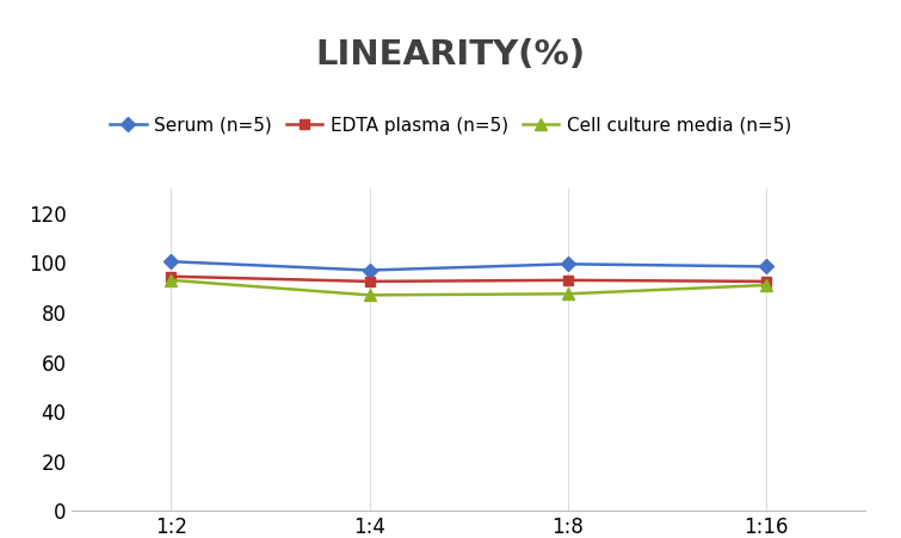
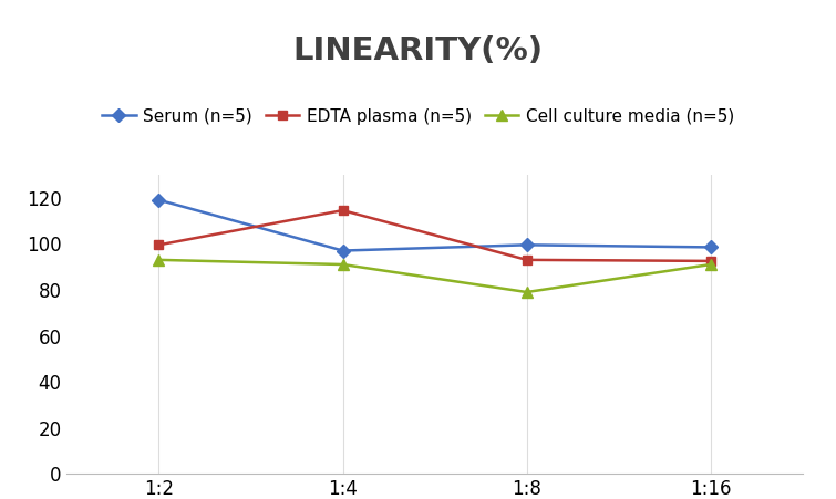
Serum (n=5)/1:2: 100.5 -> 119.0
EDTA plasma (n=5)/1:2: 94.5 -> 99.5
EDTA plasma (n=5)/1:4: 92.5 -> 114.5
Cell culture media (n=5)/1:4: 87.0 -> 91.0
Cell culture media (n=5)/1:8: 87.5 -> 79.0
